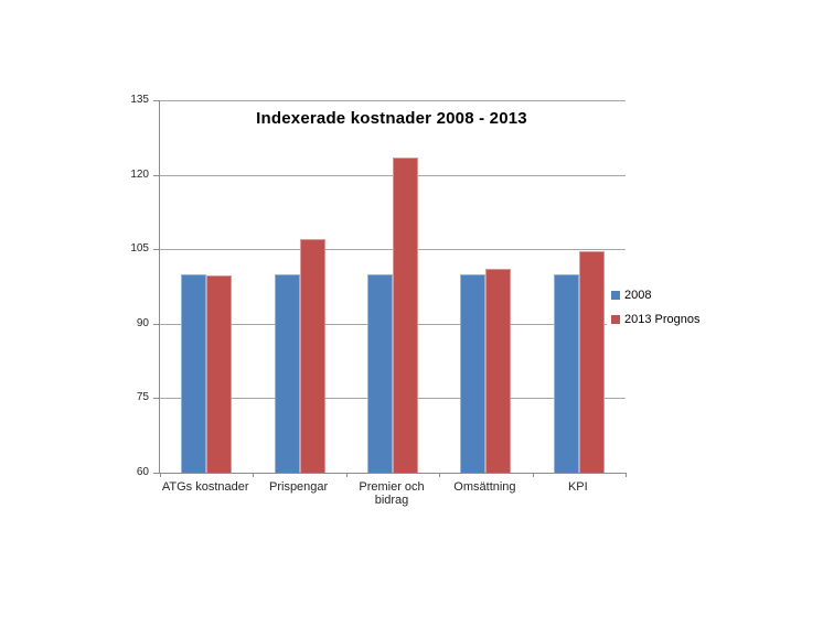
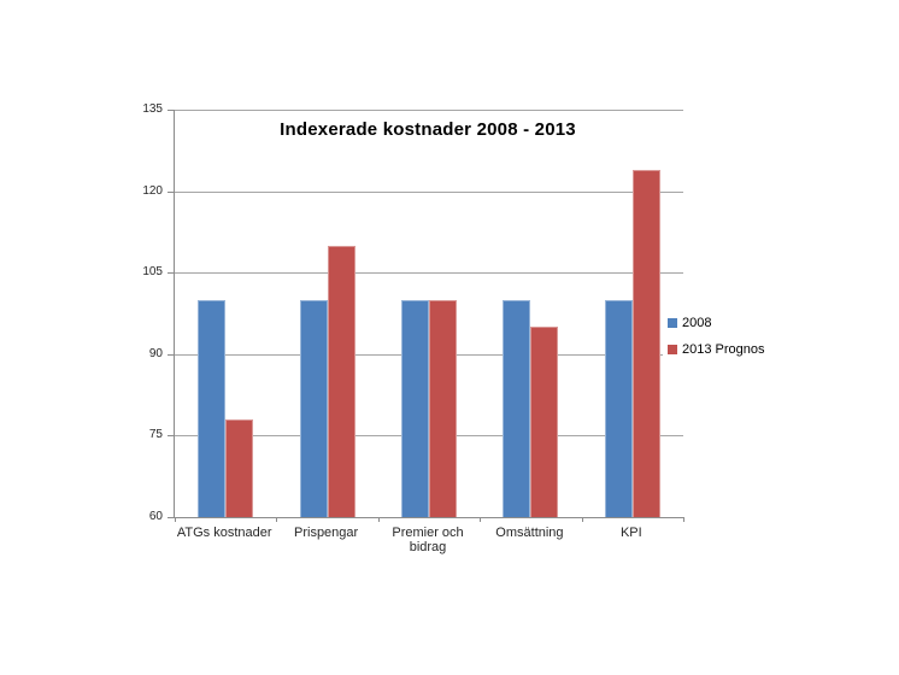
2013 Prognos/ATGs kostnader: 100 -> 78
2013 Prognos/Prispengar: 107 -> 110
2013 Prognos/Premier och bidrag: 124 -> 100
2013 Prognos/Omsättning: 101 -> 95
2013 Prognos/KPI: 104 -> 124
